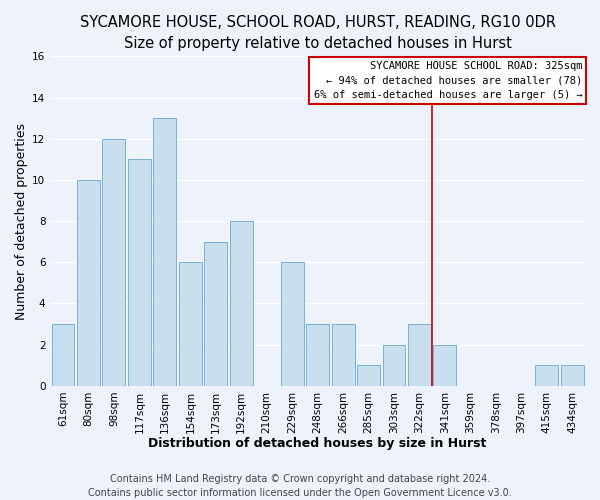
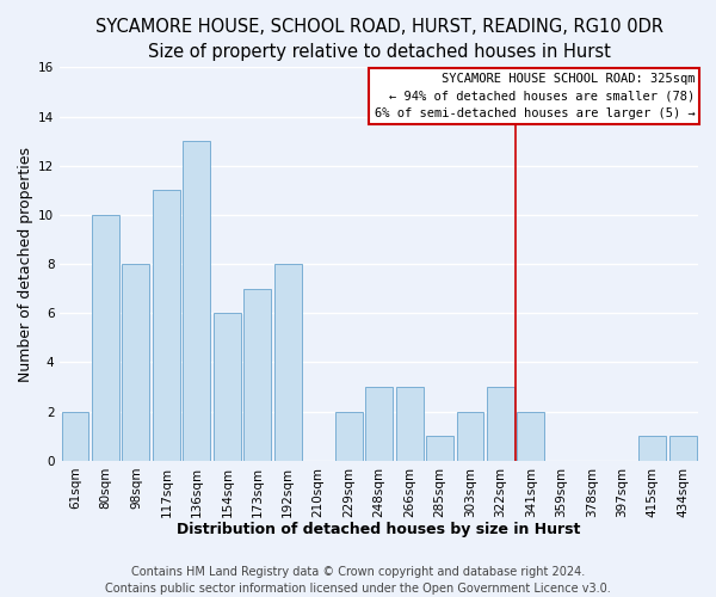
61sqm: 3 -> 2
98sqm: 12 -> 8
229sqm: 6 -> 2
